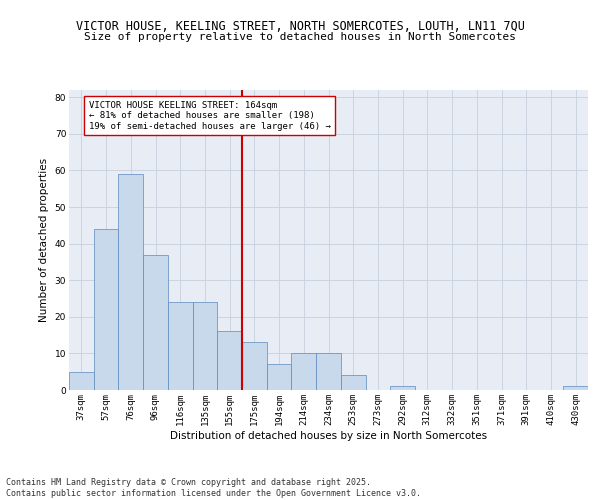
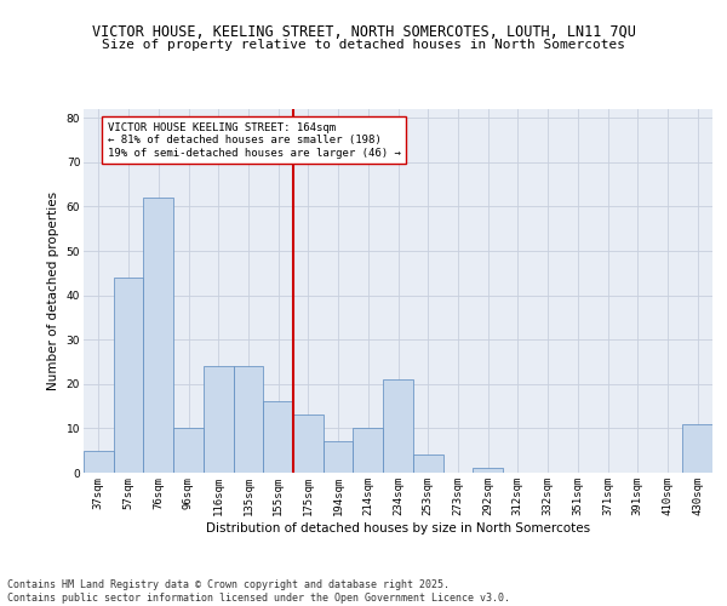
76sqm: 59 -> 62
96sqm: 37 -> 10
234sqm: 10 -> 21
430sqm: 1 -> 11
